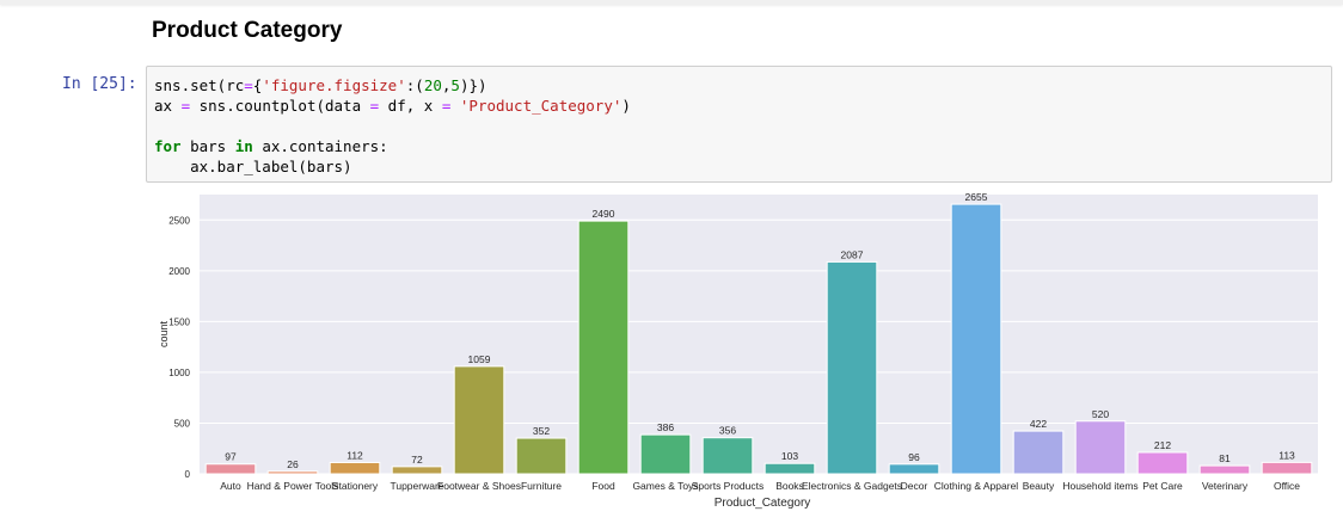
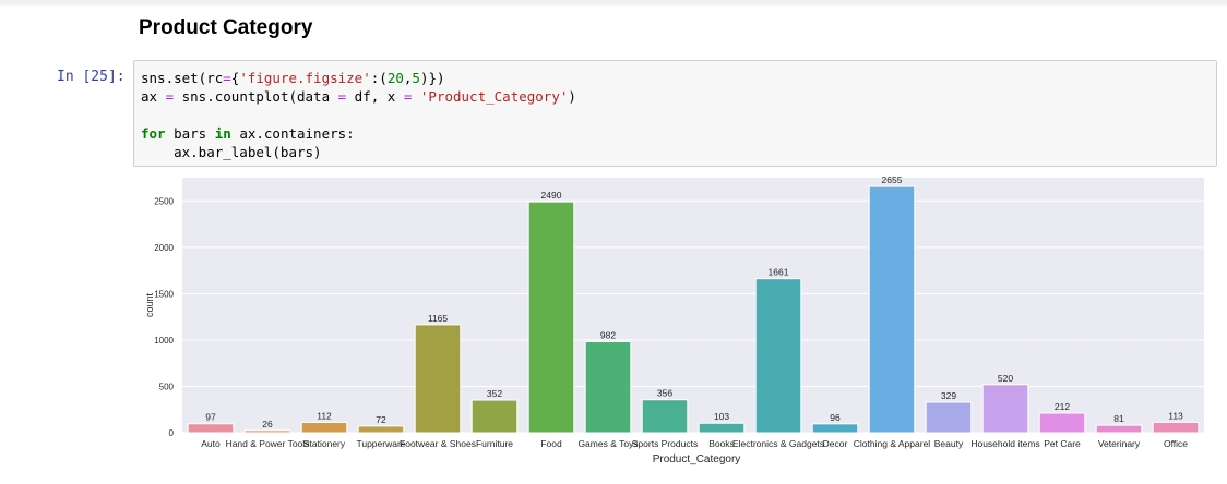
Footwear & Shoes: 1059 -> 1165
Games & Toys: 386 -> 982
Electronics & Gadgets: 2087 -> 1661
Beauty: 422 -> 329
